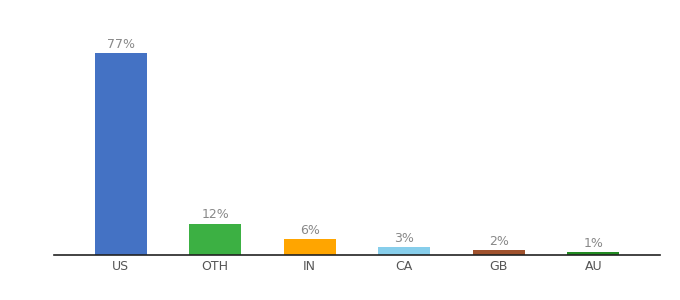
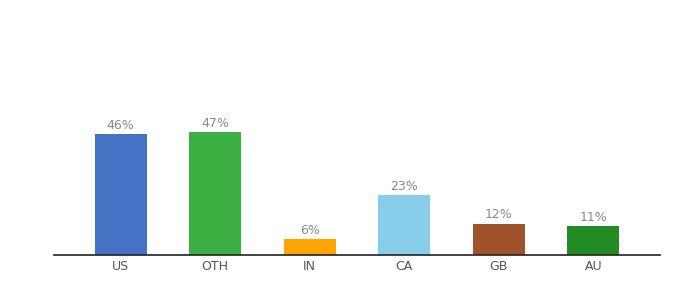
US: 77% -> 46%
OTH: 12% -> 47%
CA: 3% -> 23%
GB: 2% -> 12%
AU: 1% -> 11%
